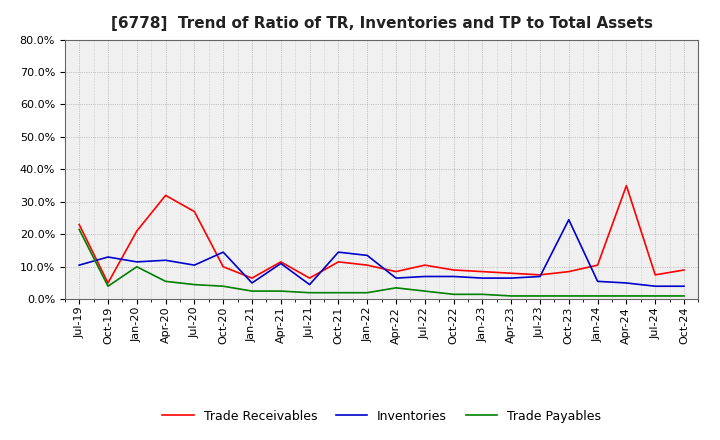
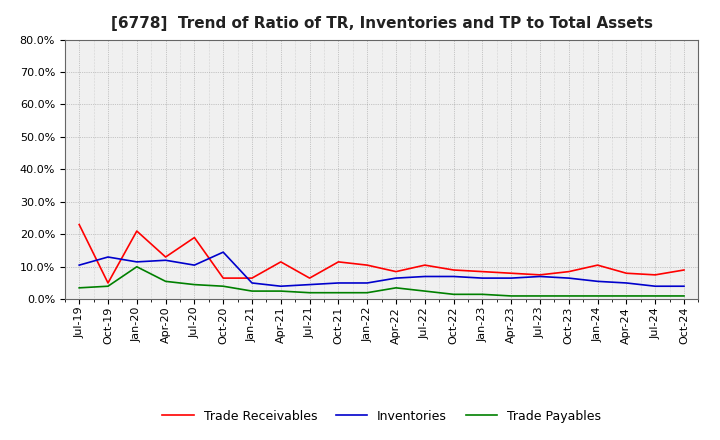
Trade Payables/Jul-19: 21.5% -> 3.5%
Trade Receivables/Apr-20: 32.0% -> 13.0%
Trade Receivables/Jul-20: 27.0% -> 19.0%
Trade Receivables/Oct-20: 10.0% -> 6.5%
Inventories/Apr-21: 11.0% -> 4.0%
Inventories/Oct-21: 14.5% -> 5.0%
Inventories/Jan-22: 13.5% -> 5.0%
Inventories/Oct-23: 24.5% -> 6.5%
Trade Receivables/Apr-24: 35.0% -> 8.0%
